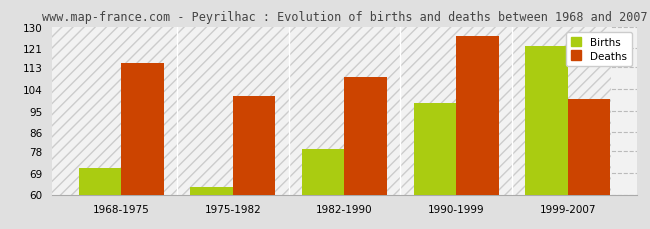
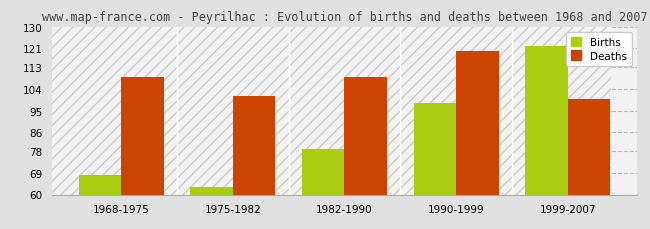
Births/1968-1975: 71 -> 68
Deaths/1968-1975: 115 -> 109
Deaths/1990-1999: 126 -> 120
